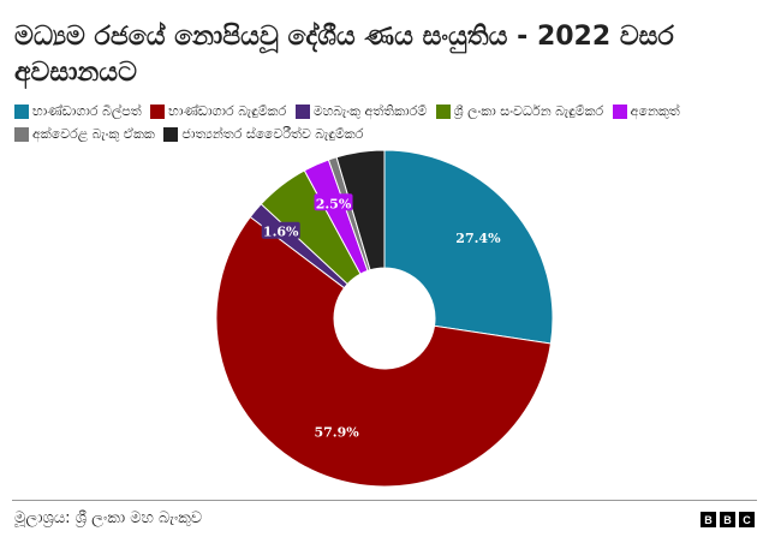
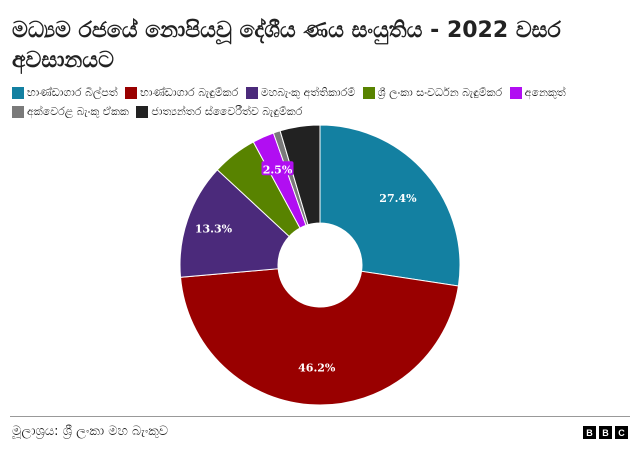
භාණ්ඩාගාර බැඳුම්කර: 57.9% -> 46.2%
මහබැංකු අත්තිකාරම්: 1.6% -> 13.3%
